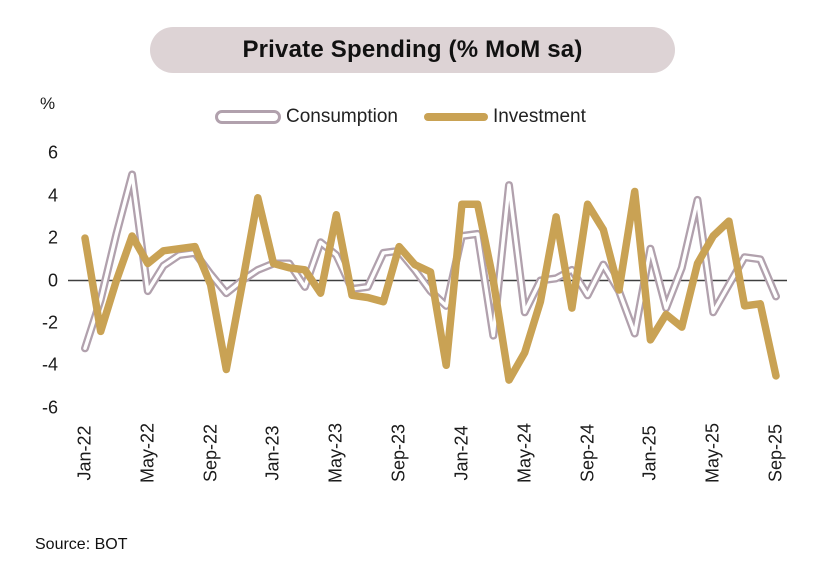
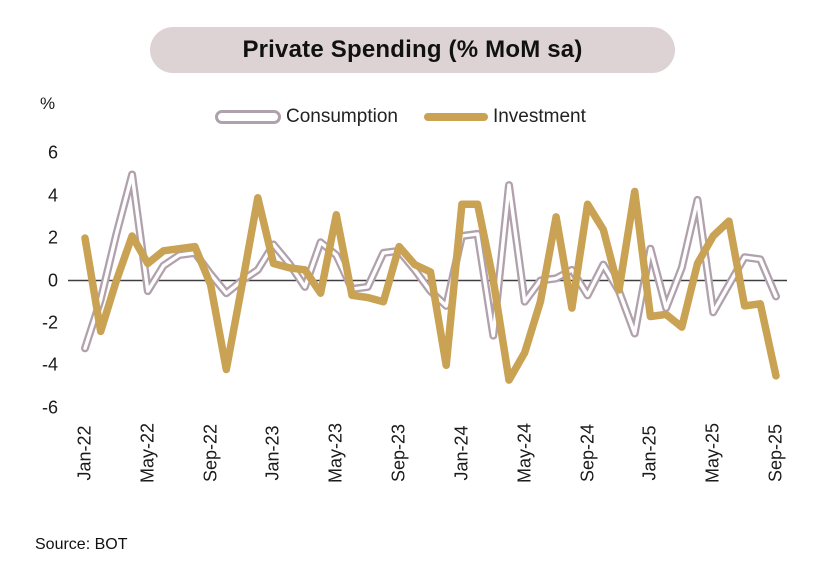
Consumption/Jan-23: 0.8 -> 1.7
Consumption/May-24: -1.5 -> -1.0
Investment/Jan-25: -2.8 -> -1.7
